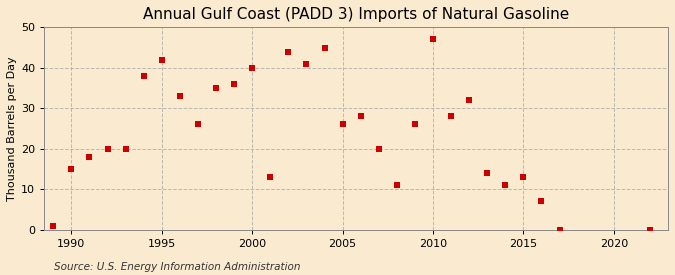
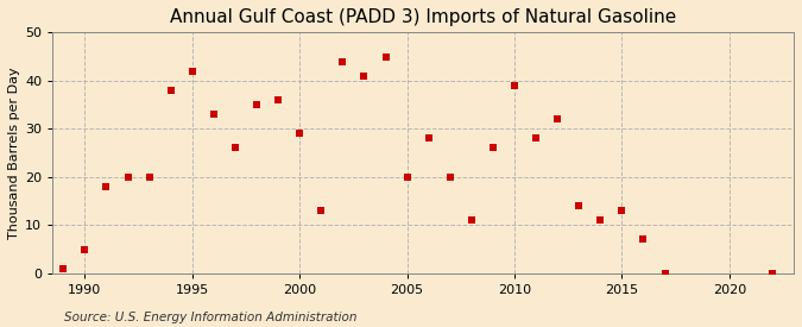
1990: 15 -> 5
2000: 40 -> 29
2005: 26 -> 20
2010: 47 -> 39
